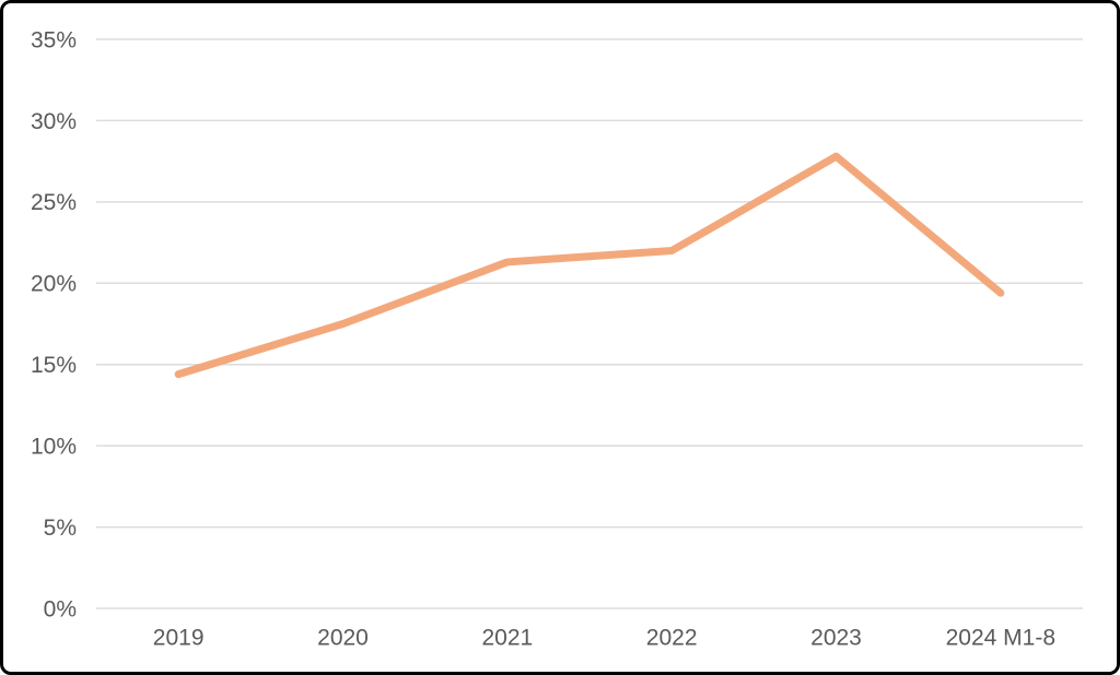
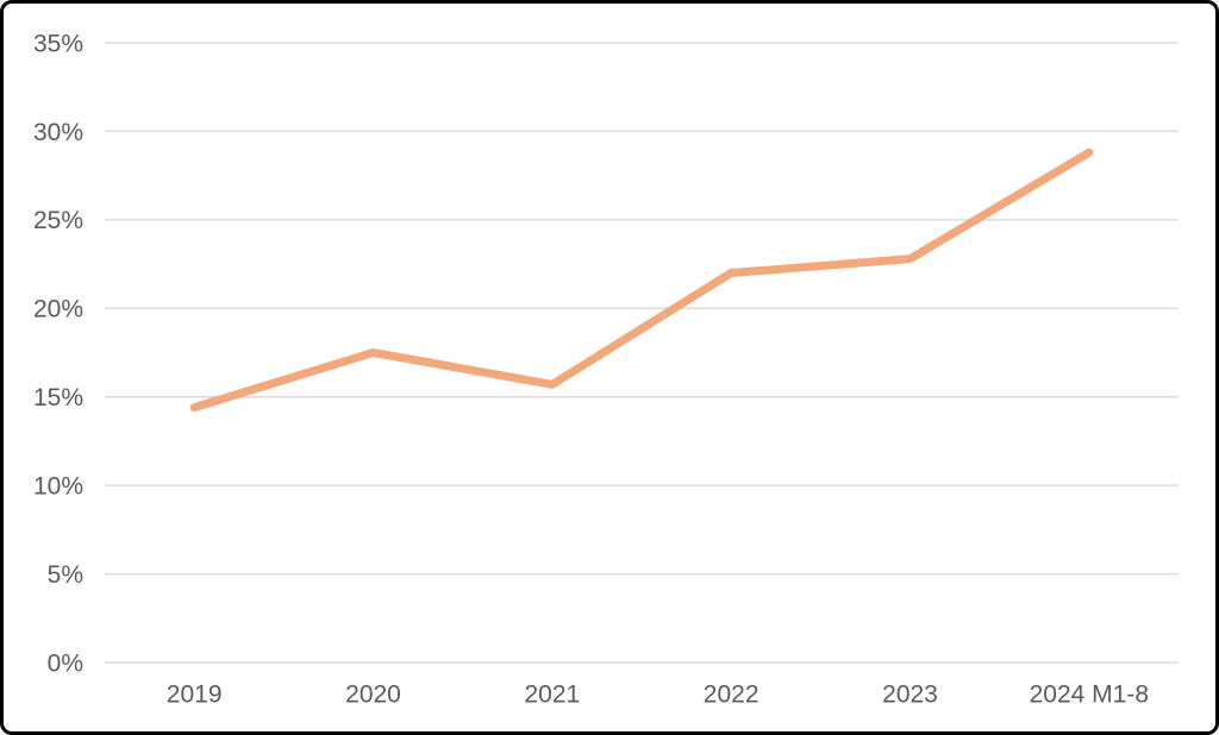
2021: 21.3% -> 15.7%
2023: 27.8% -> 22.8%
2024 M1-8: 19.4% -> 28.8%
